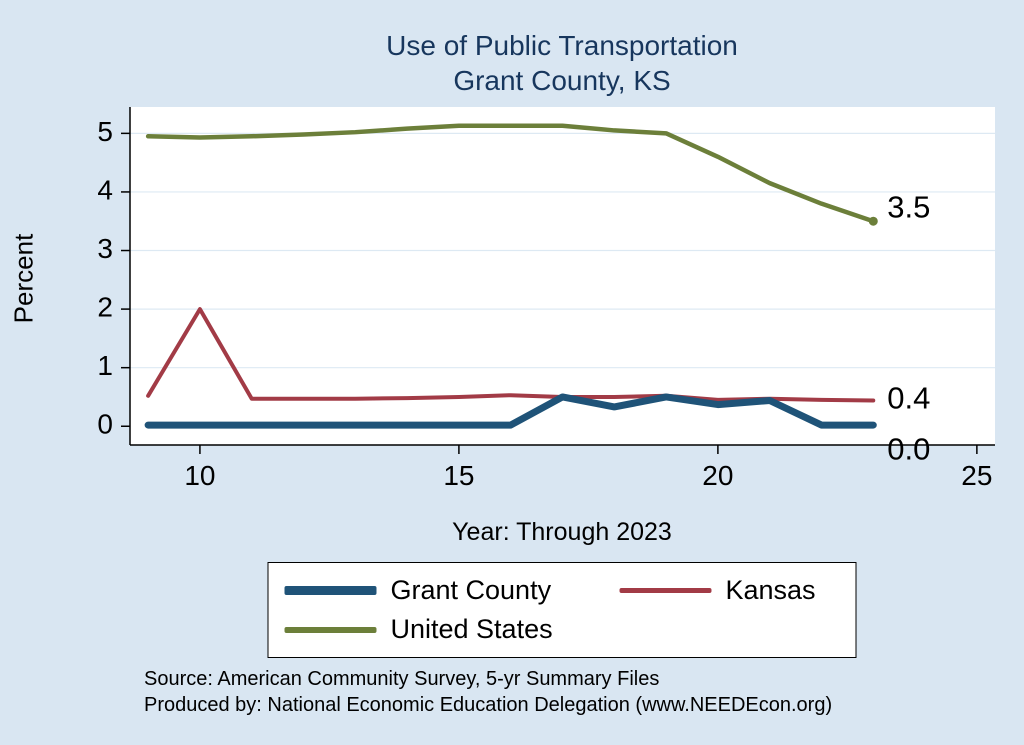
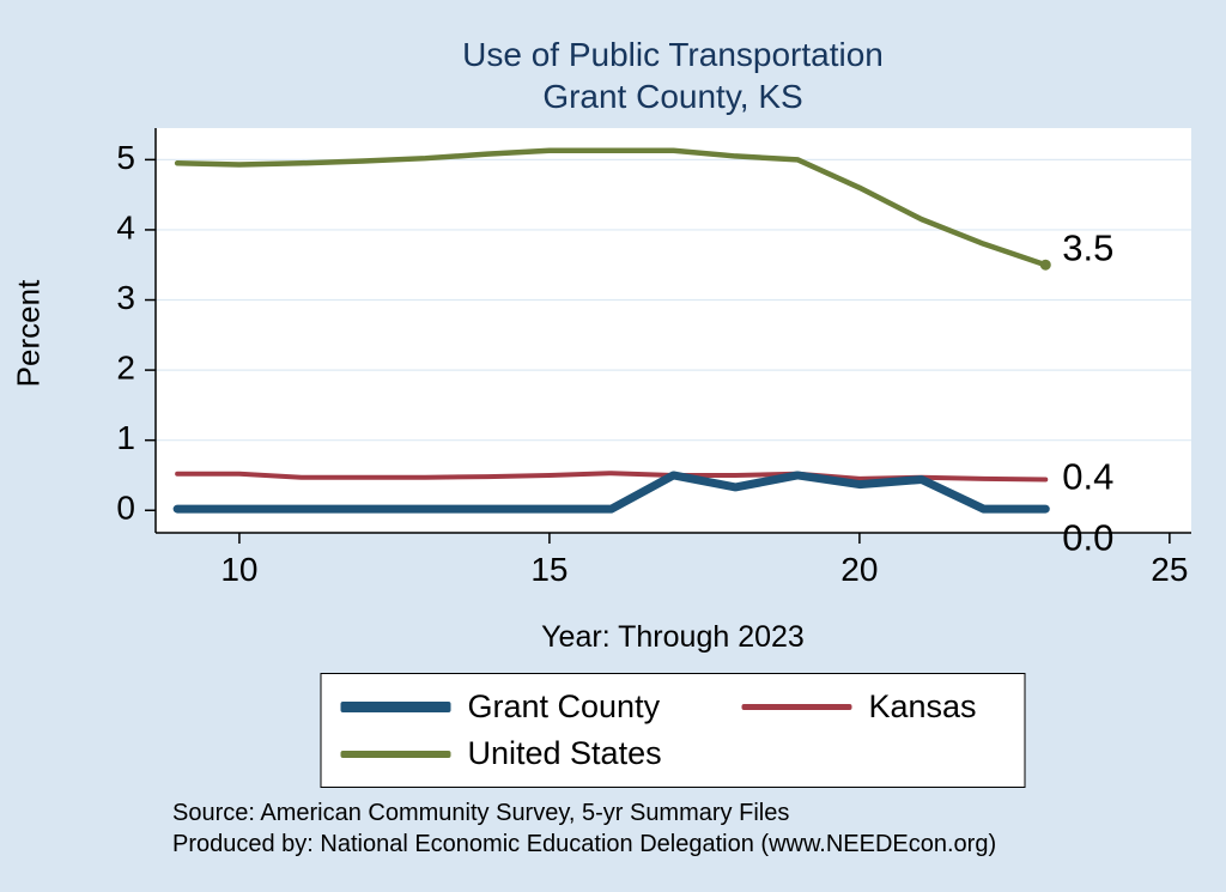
Kansas/10: 2.0 -> 0.5
